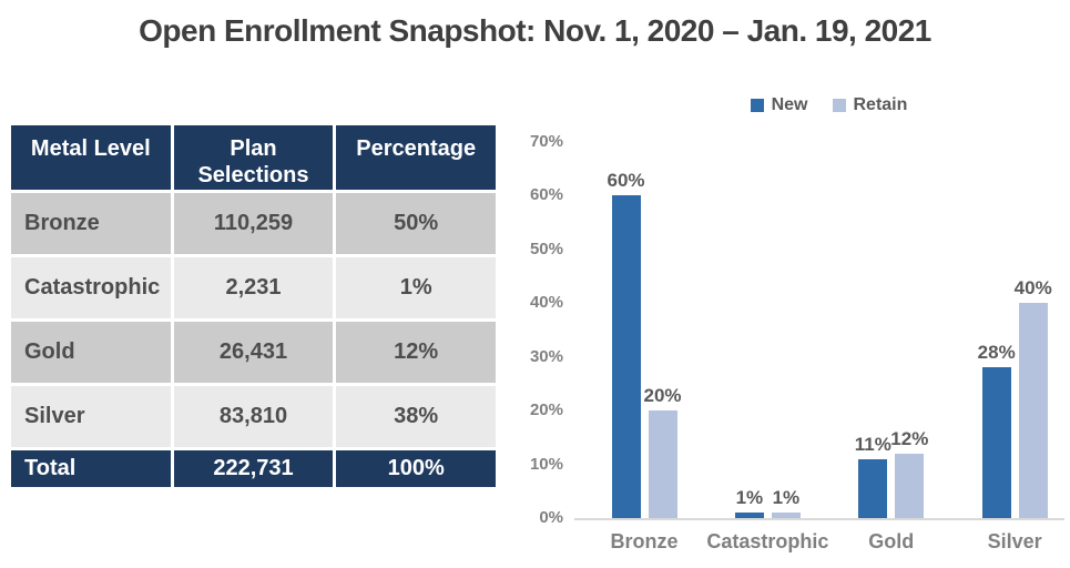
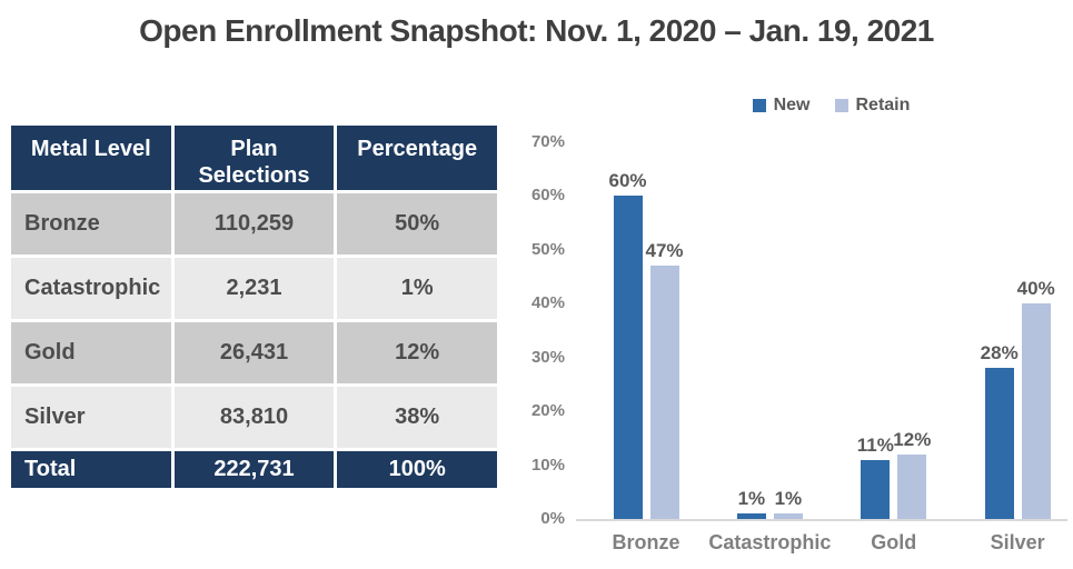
Retain/Bronze: 20% -> 47%
